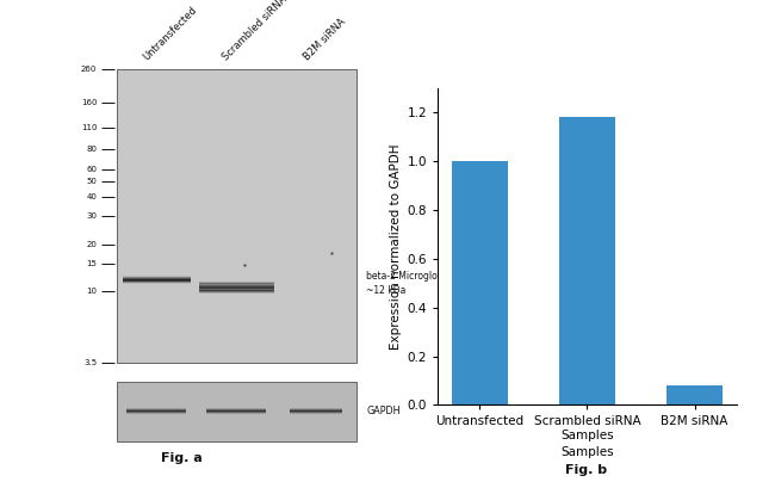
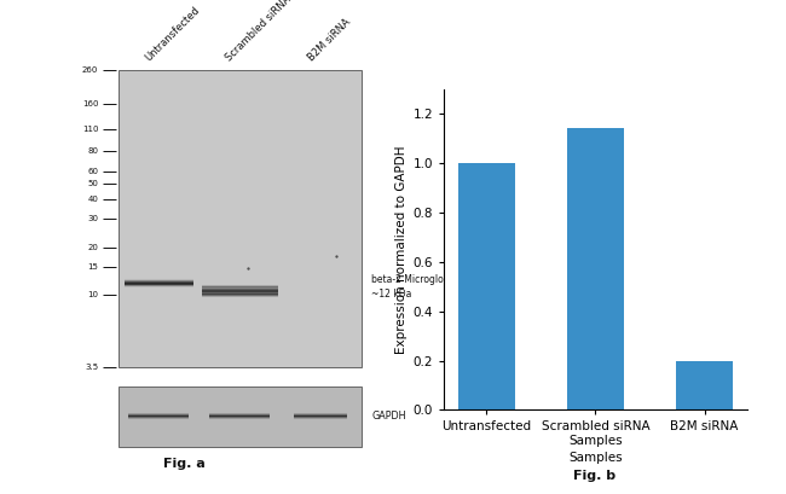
Scrambled siRNA Samples: 1.18 -> 1.14
B2M siRNA: 0.08 -> 0.20
